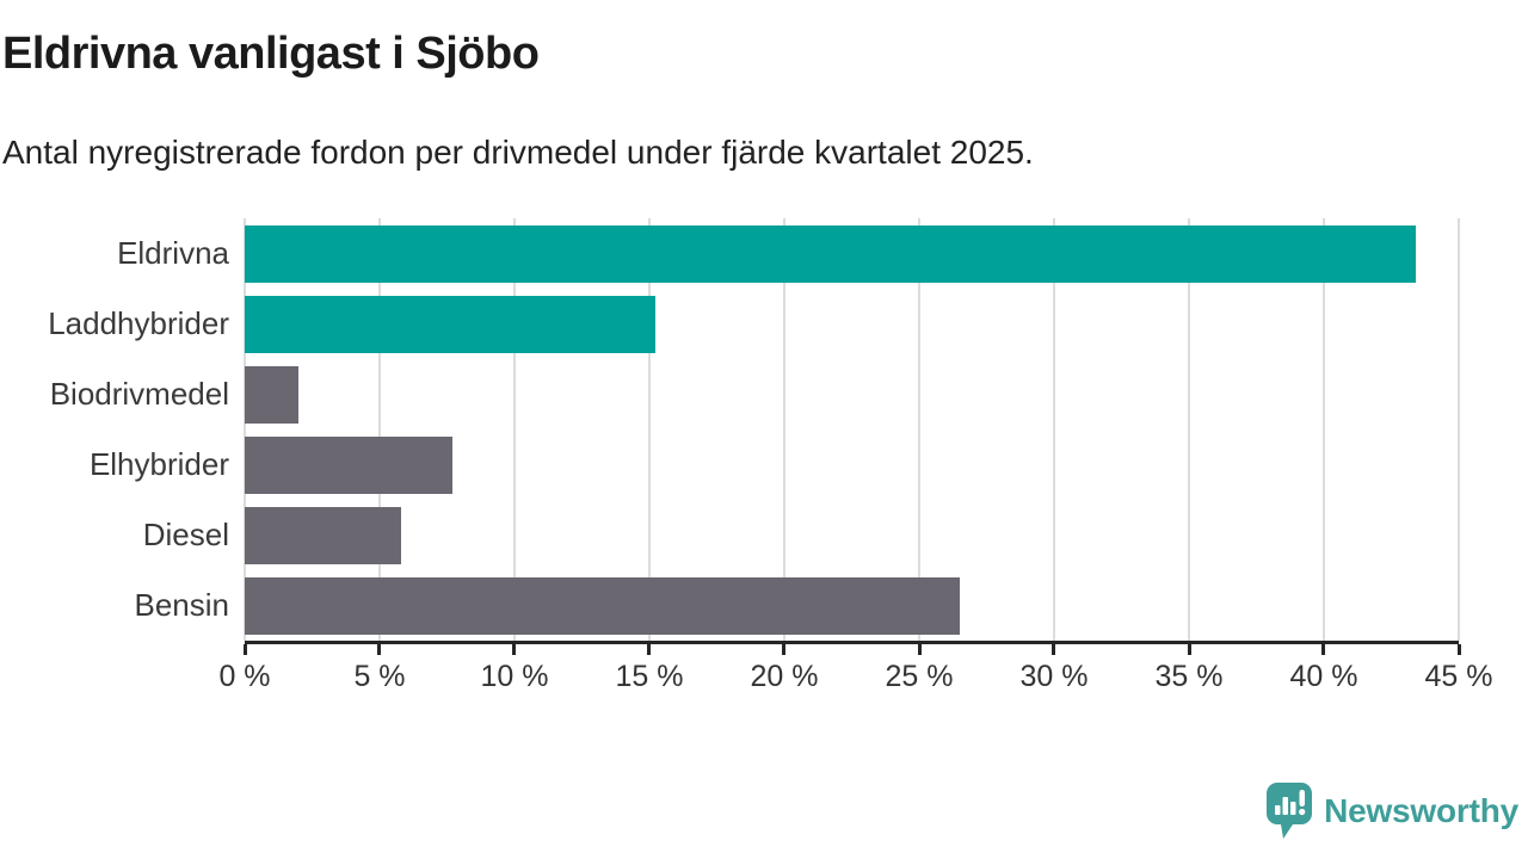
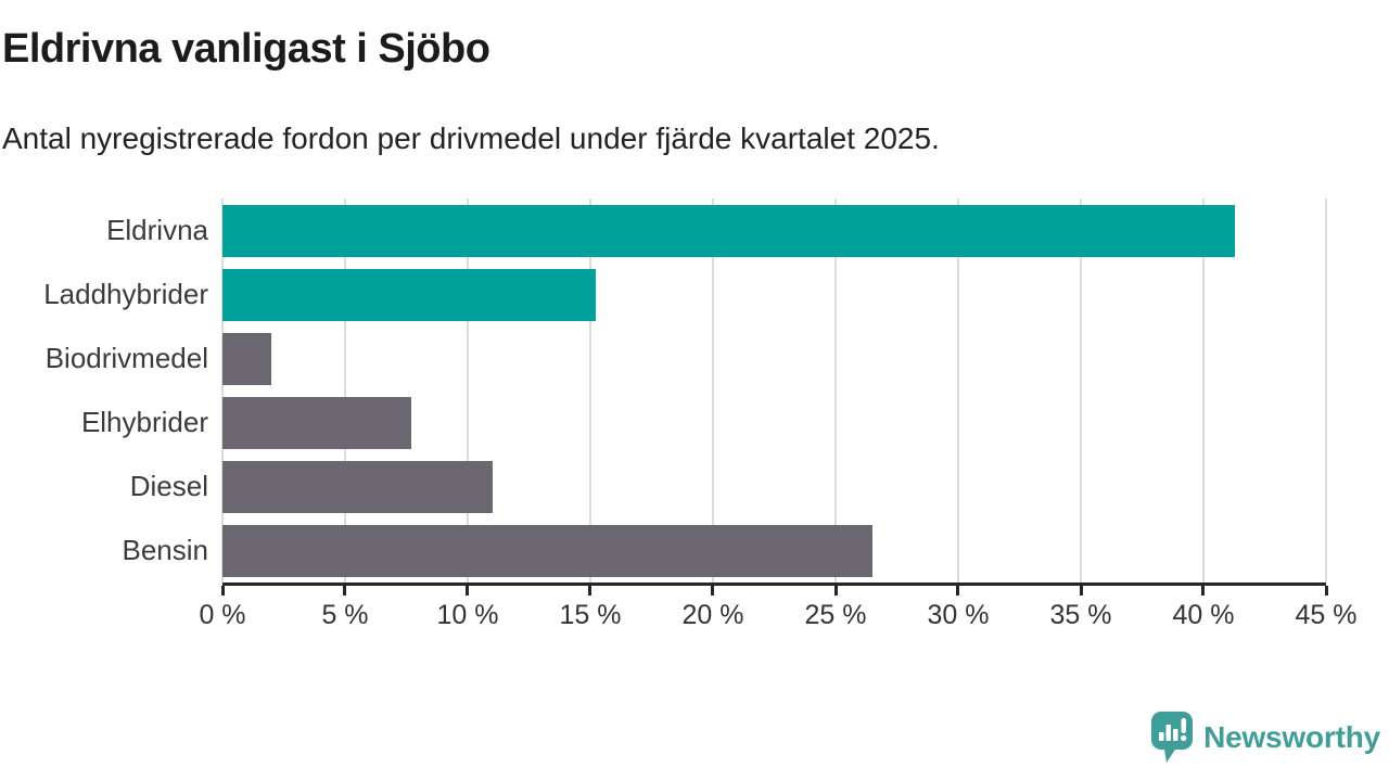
Eldrivna: 43.4% -> 41.3%
Diesel: 5.8% -> 11.0%
